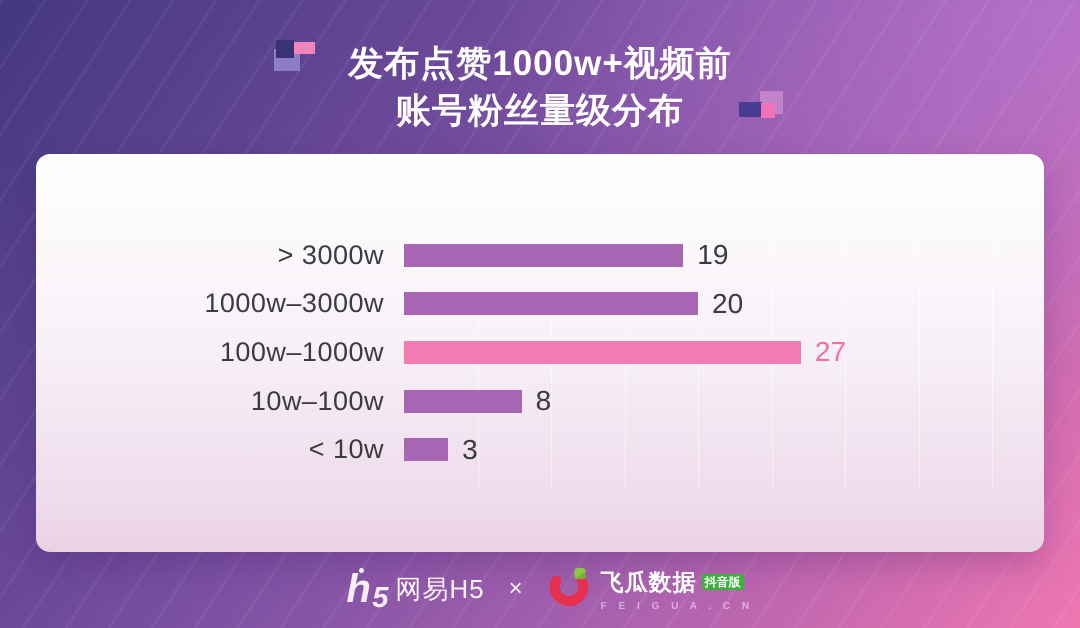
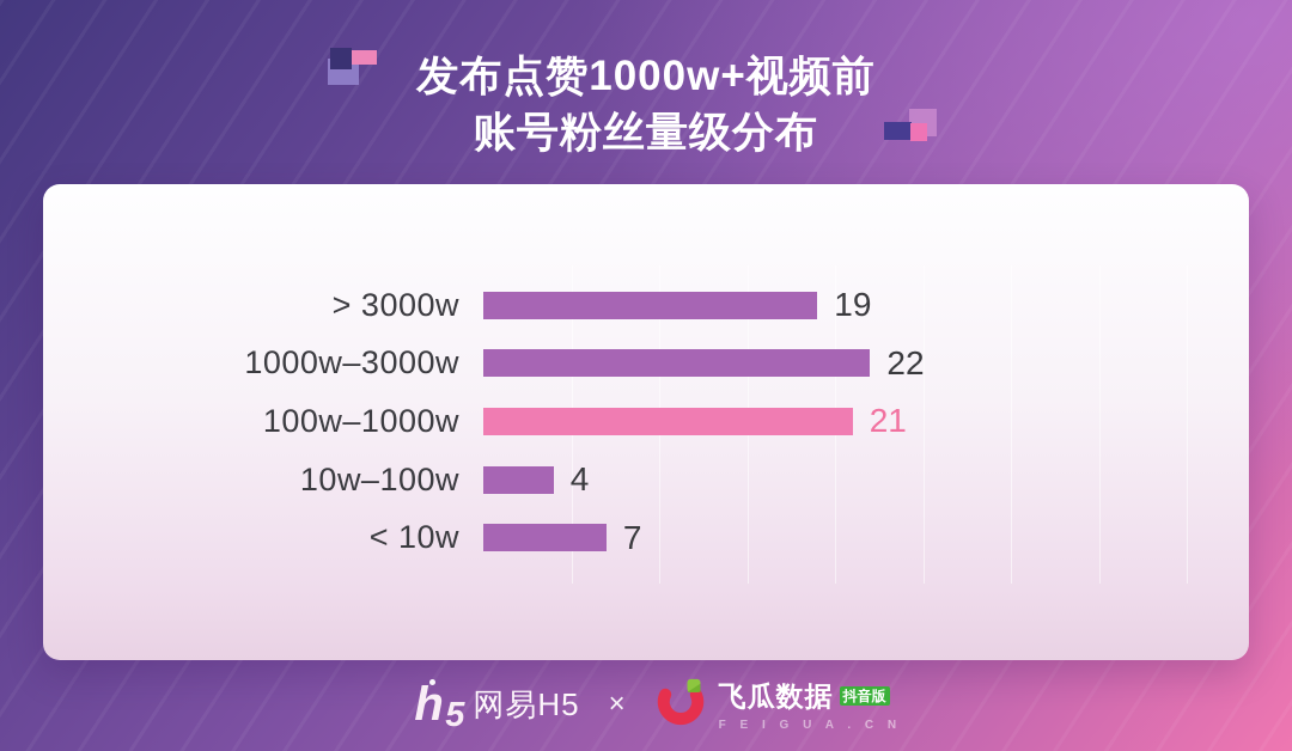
1000w–3000w: 20 -> 22
100w–1000w: 27 -> 21
10w–100w: 8 -> 4
< 10w: 3 -> 7
